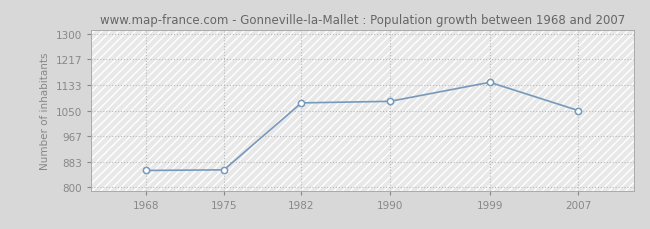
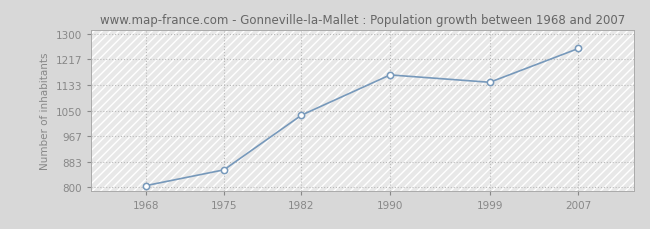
1968: 855 -> 806
1982: 1075 -> 1035
1990: 1080 -> 1166
2007: 1050 -> 1252
